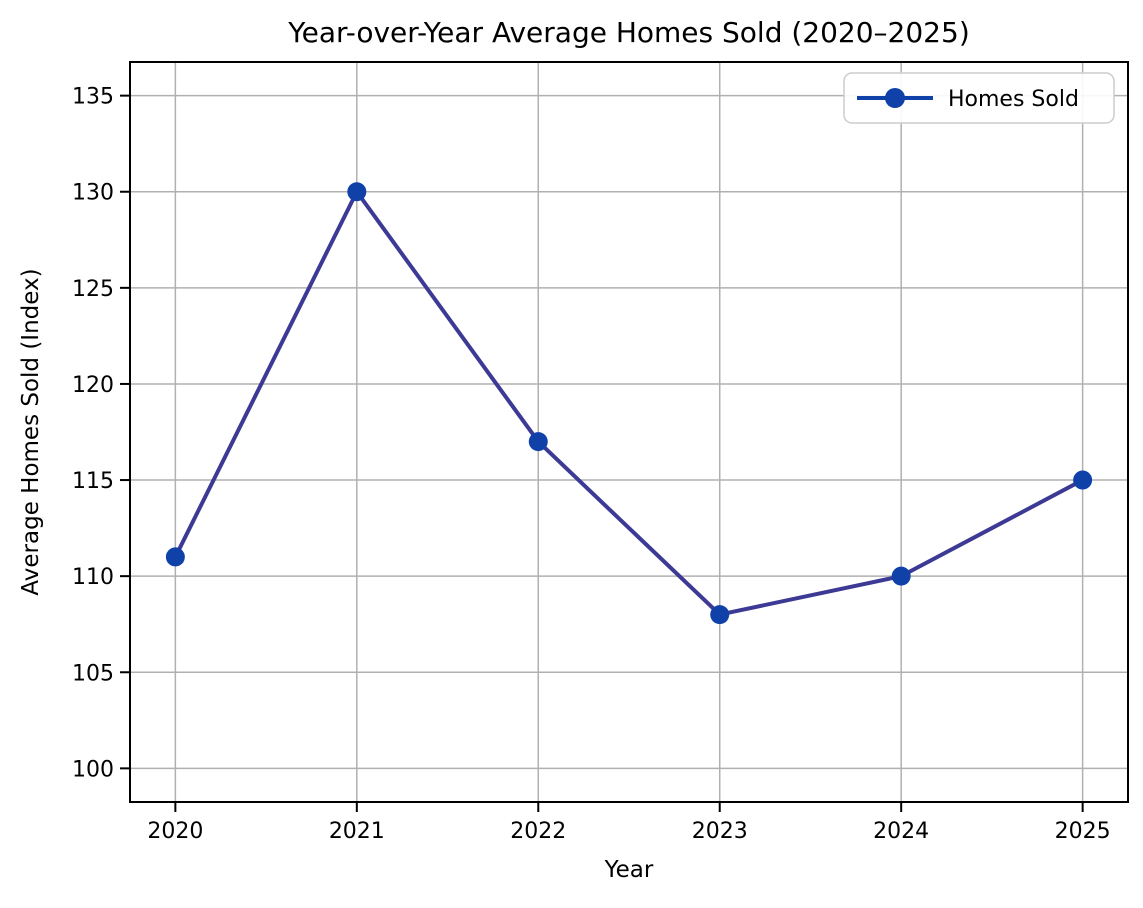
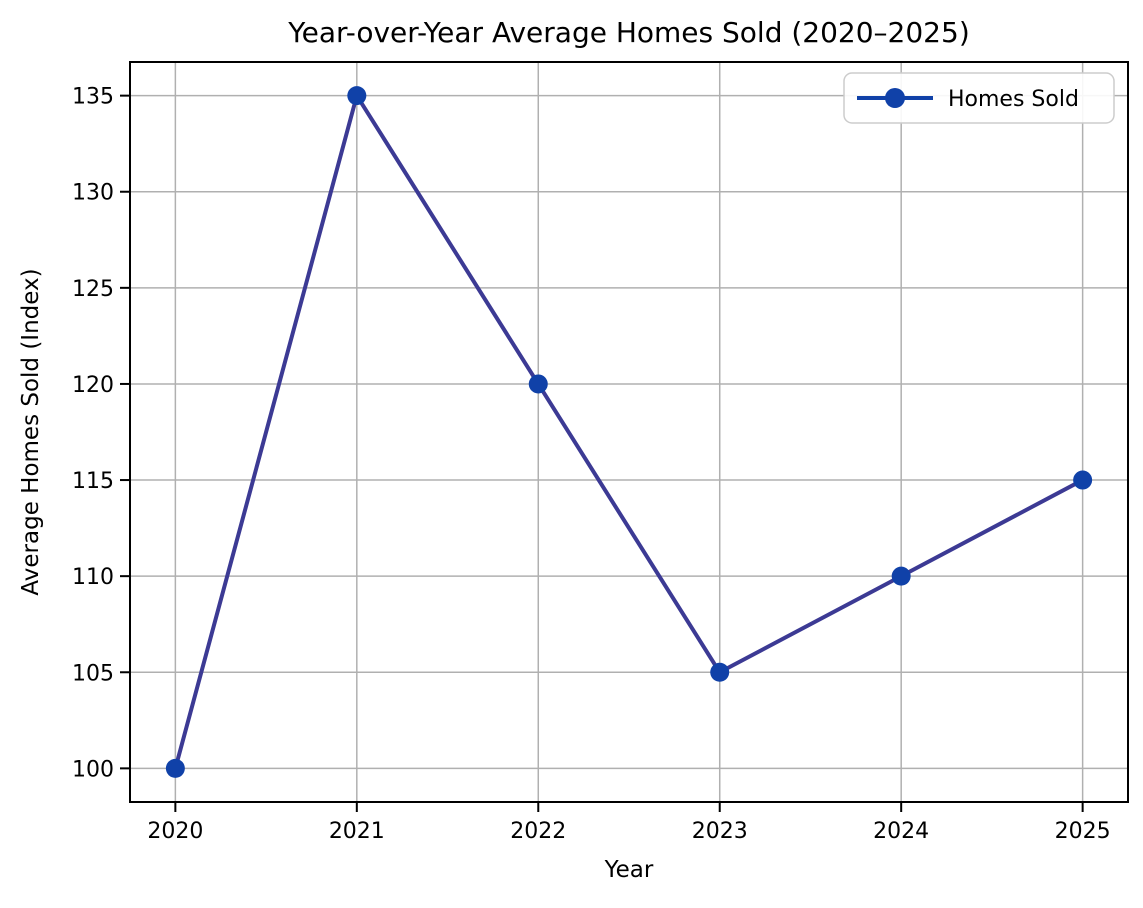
2020: 111 -> 100
2021: 130 -> 135
2022: 117 -> 120
2023: 108 -> 105
